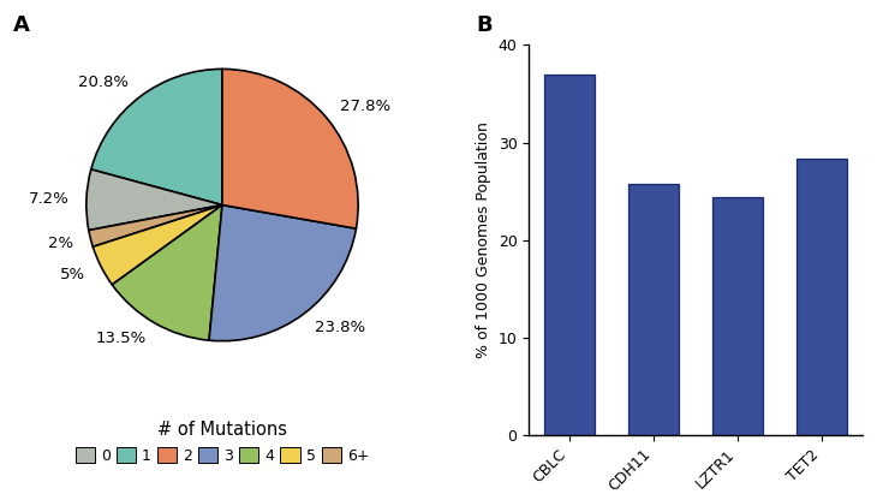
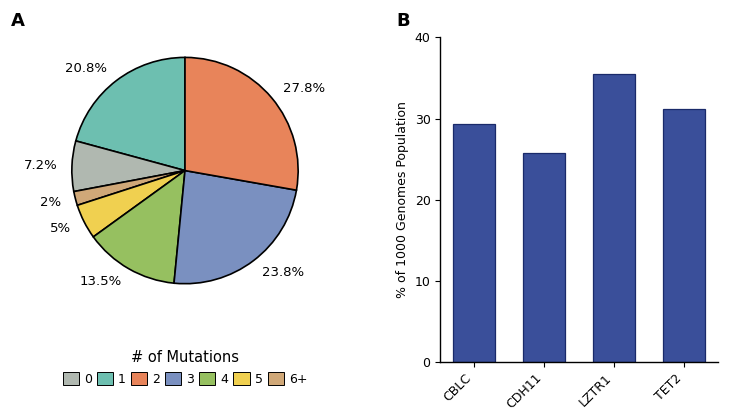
CBLC: 37.0 -> 29.3
LZTR1: 24.4 -> 35.5
TET2: 28.4 -> 31.2
